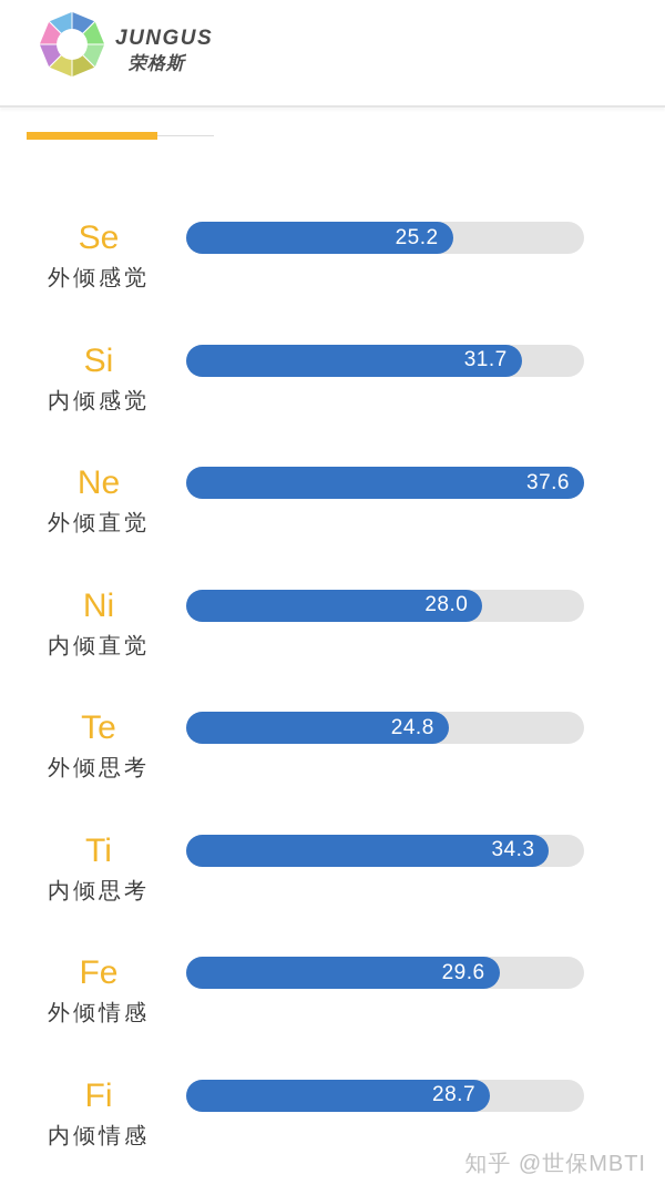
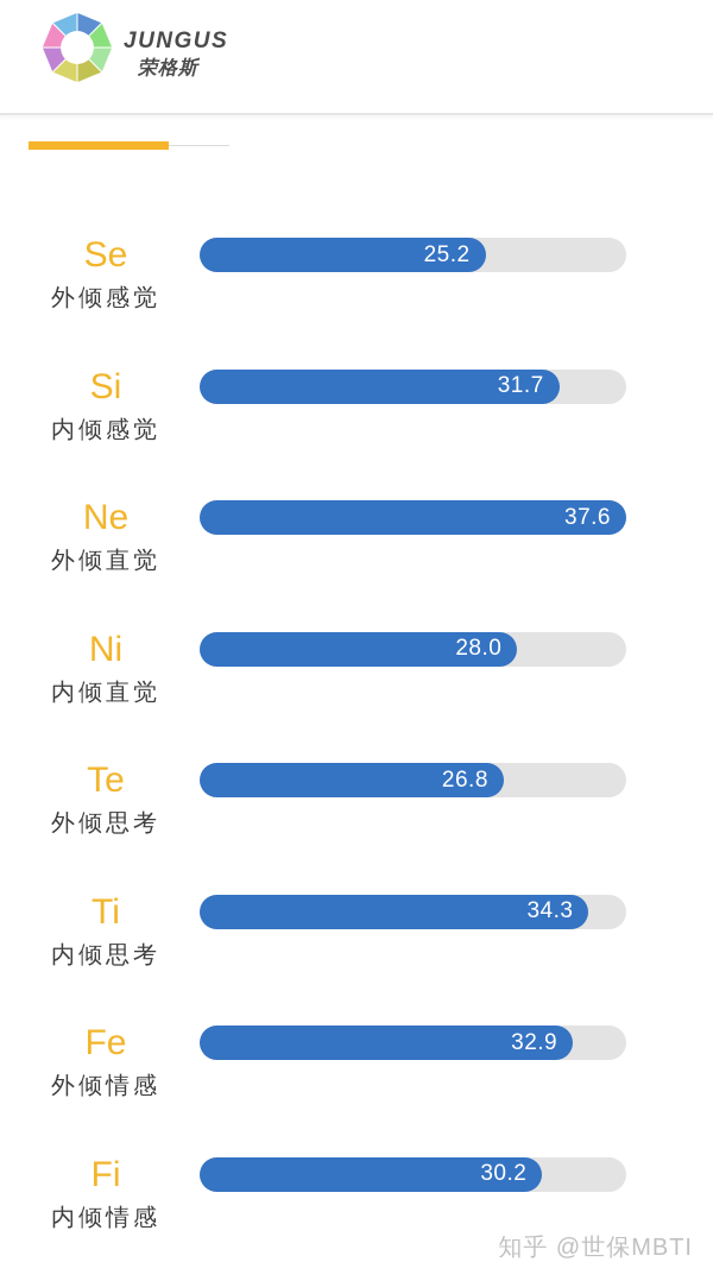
Te: 24.8 -> 26.8
Fe: 29.6 -> 32.9
Fi: 28.7 -> 30.2
